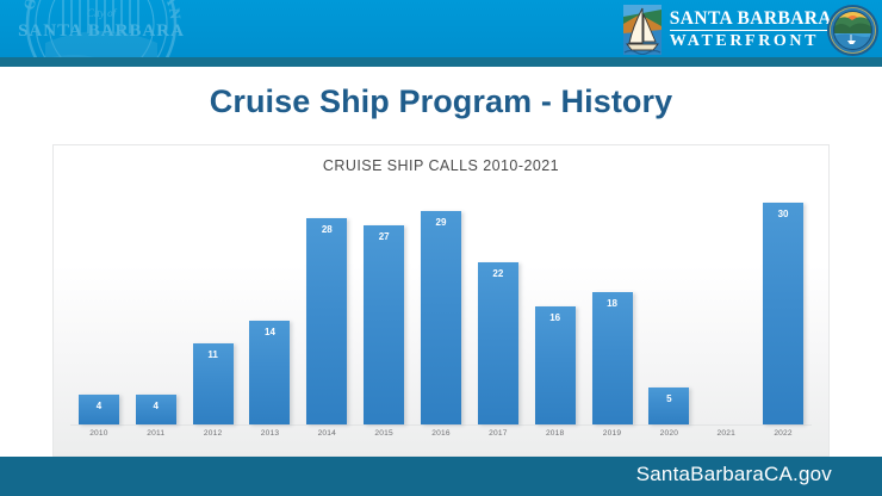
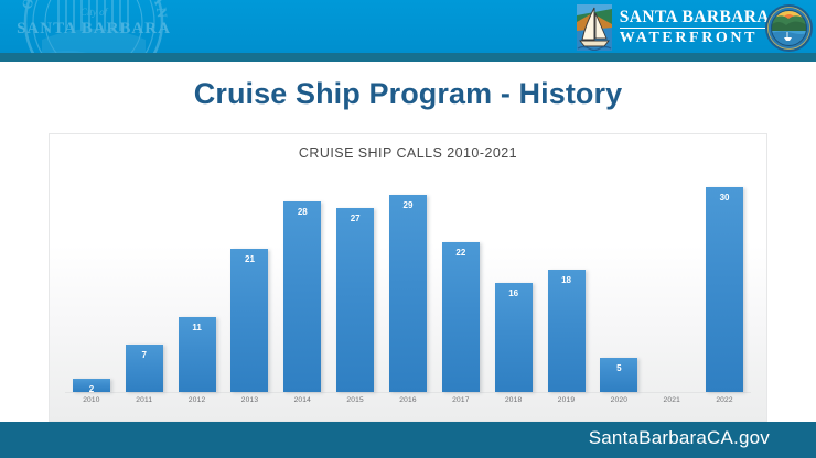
2010: 4 -> 2
2011: 4 -> 7
2013: 14 -> 21
